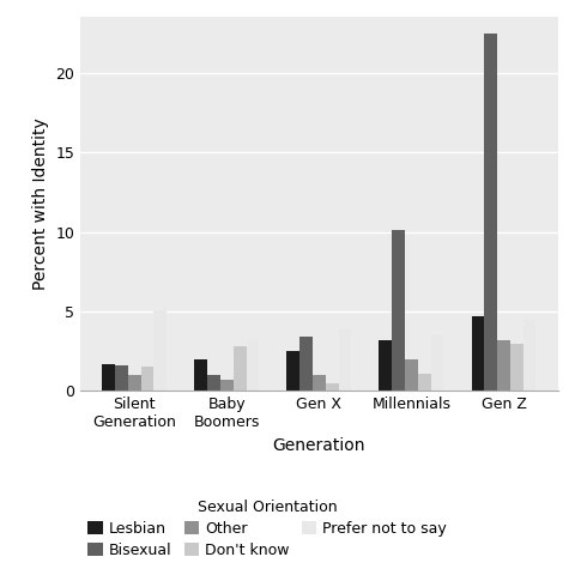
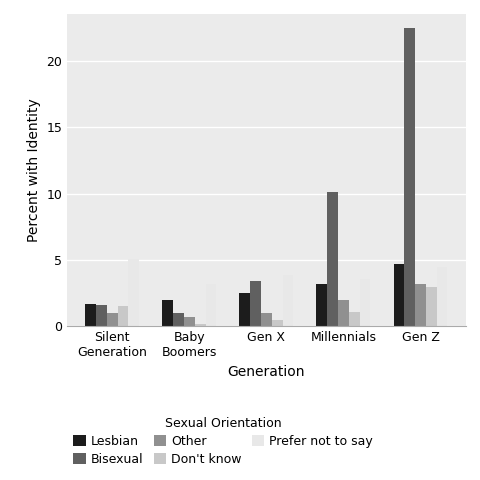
Don't know/Baby Boomers: 2.8 -> 0.2
